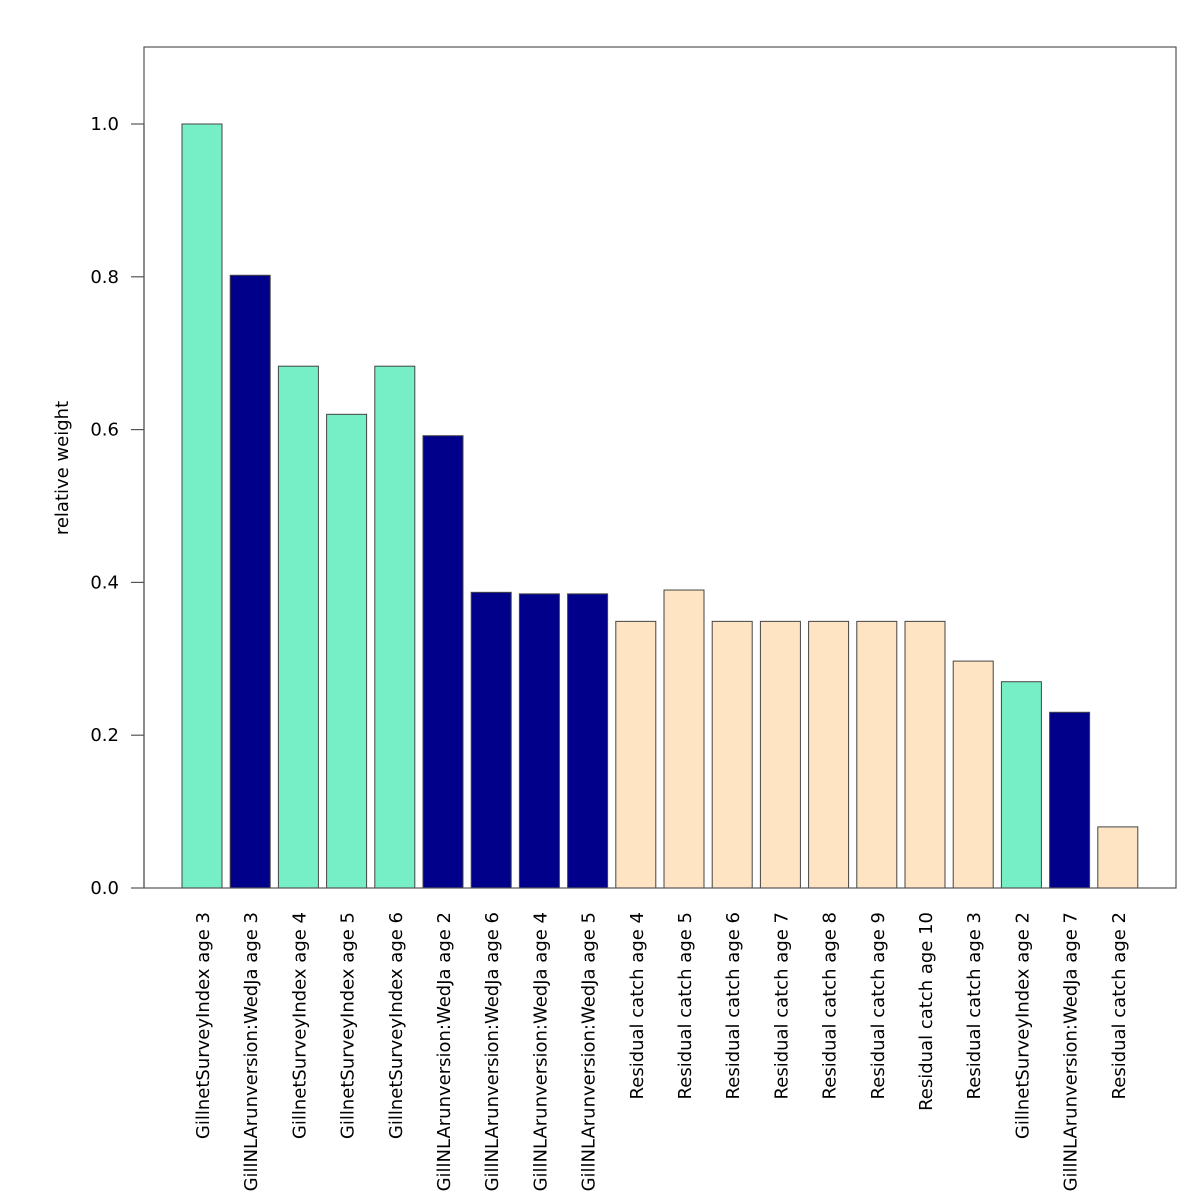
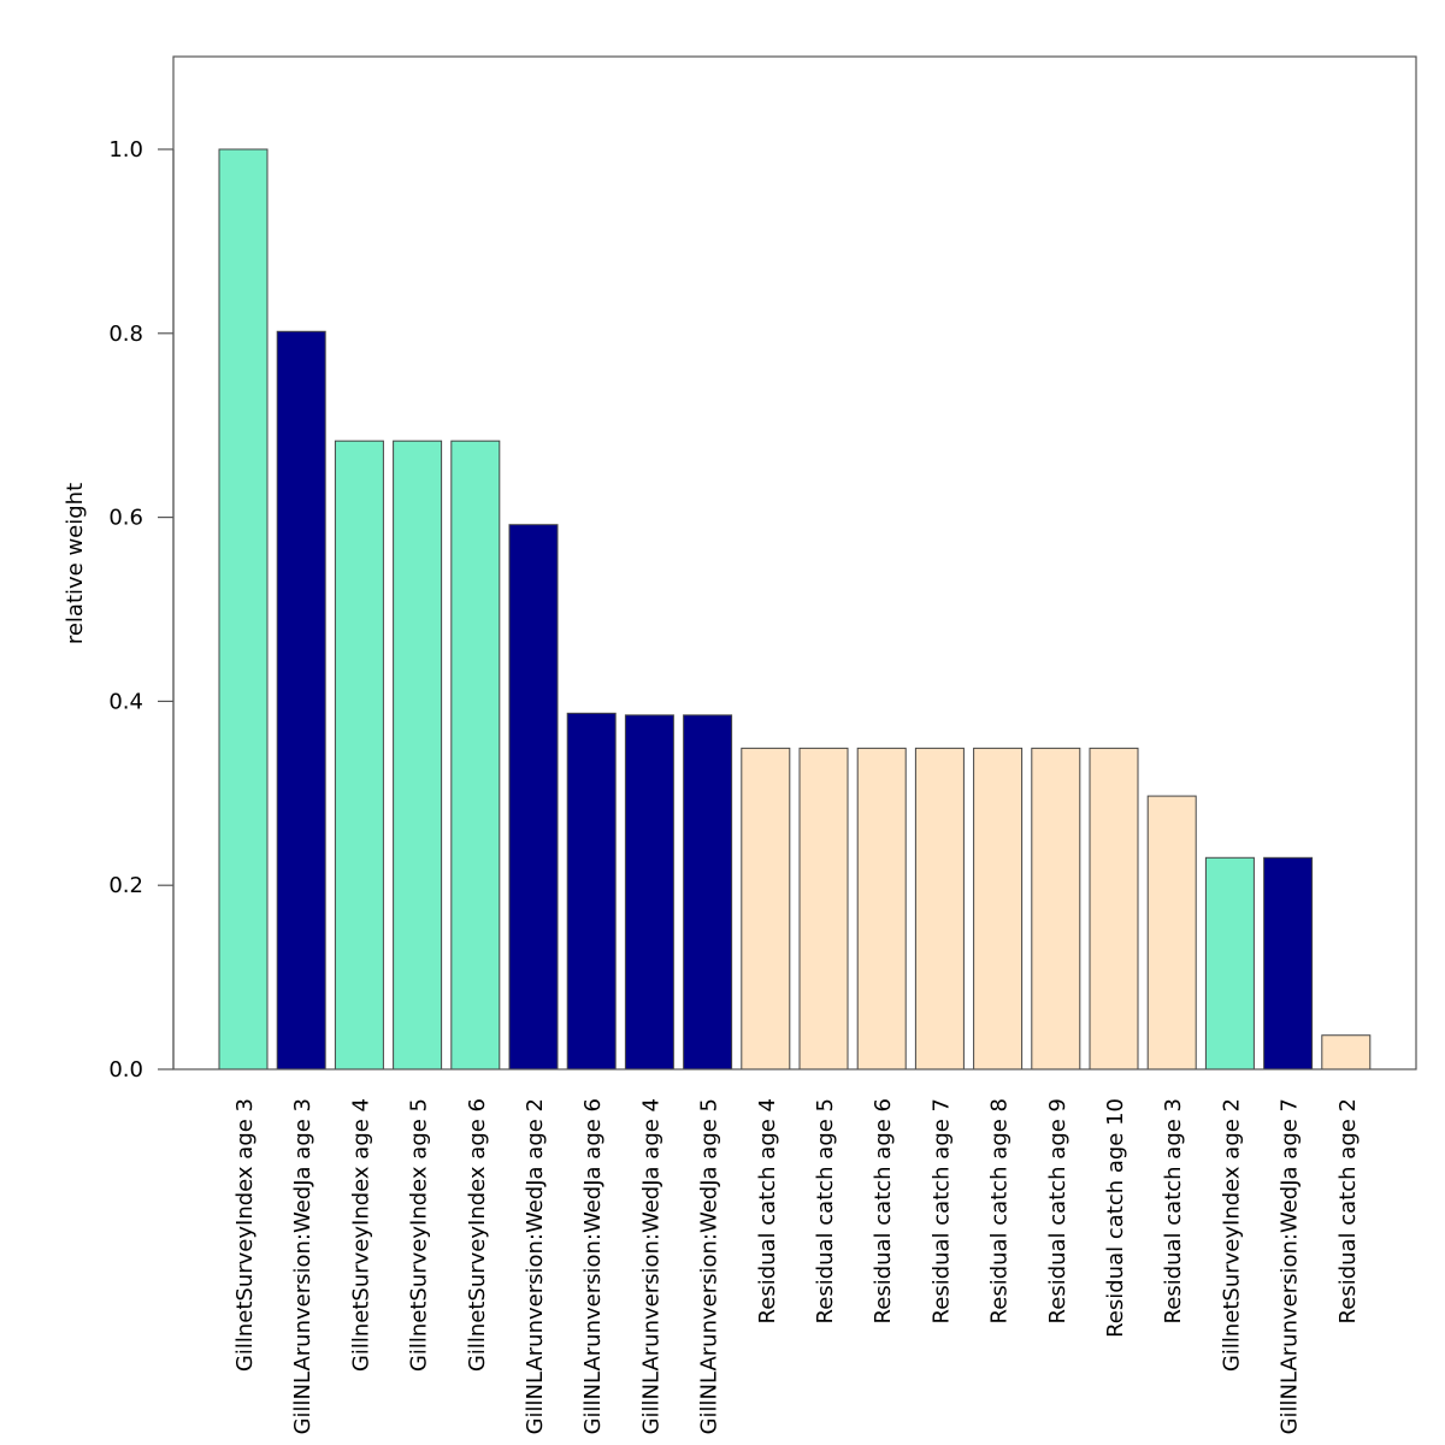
GillnetSurveyIndex age 5: 0.62 -> 0.68
Residual catch age 5: 0.39 -> 0.35
GillnetSurveyIndex age 2: 0.27 -> 0.23
Residual catch age 2: 0.08 -> 0.04
